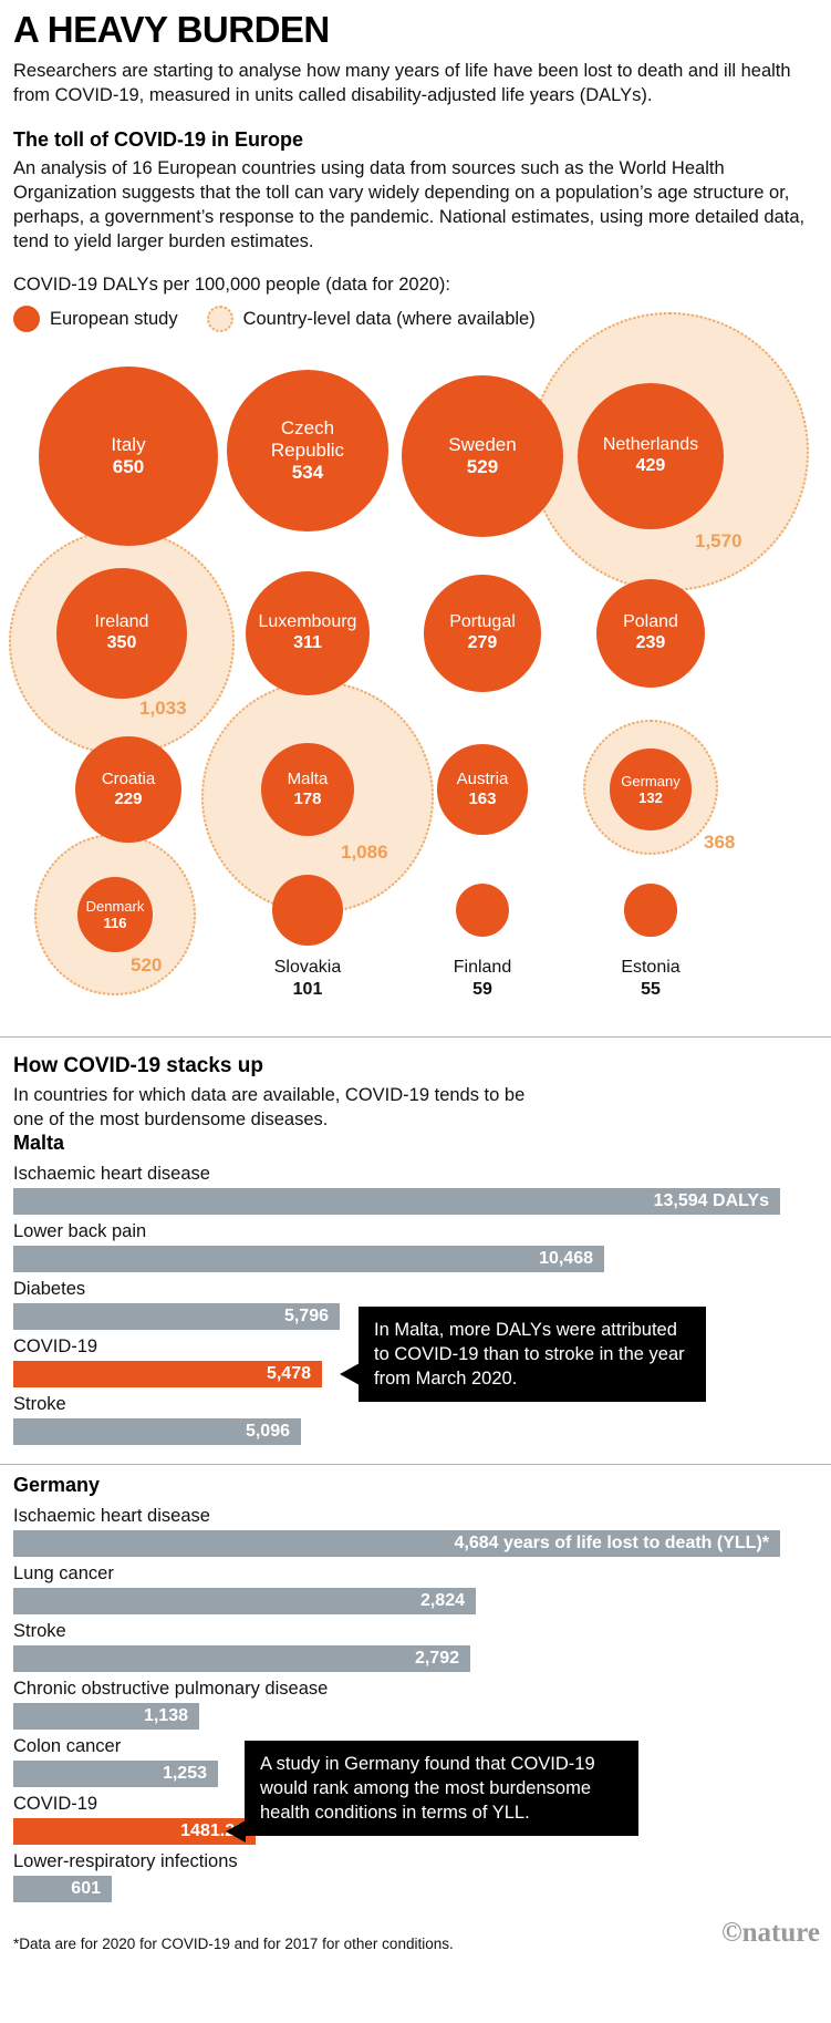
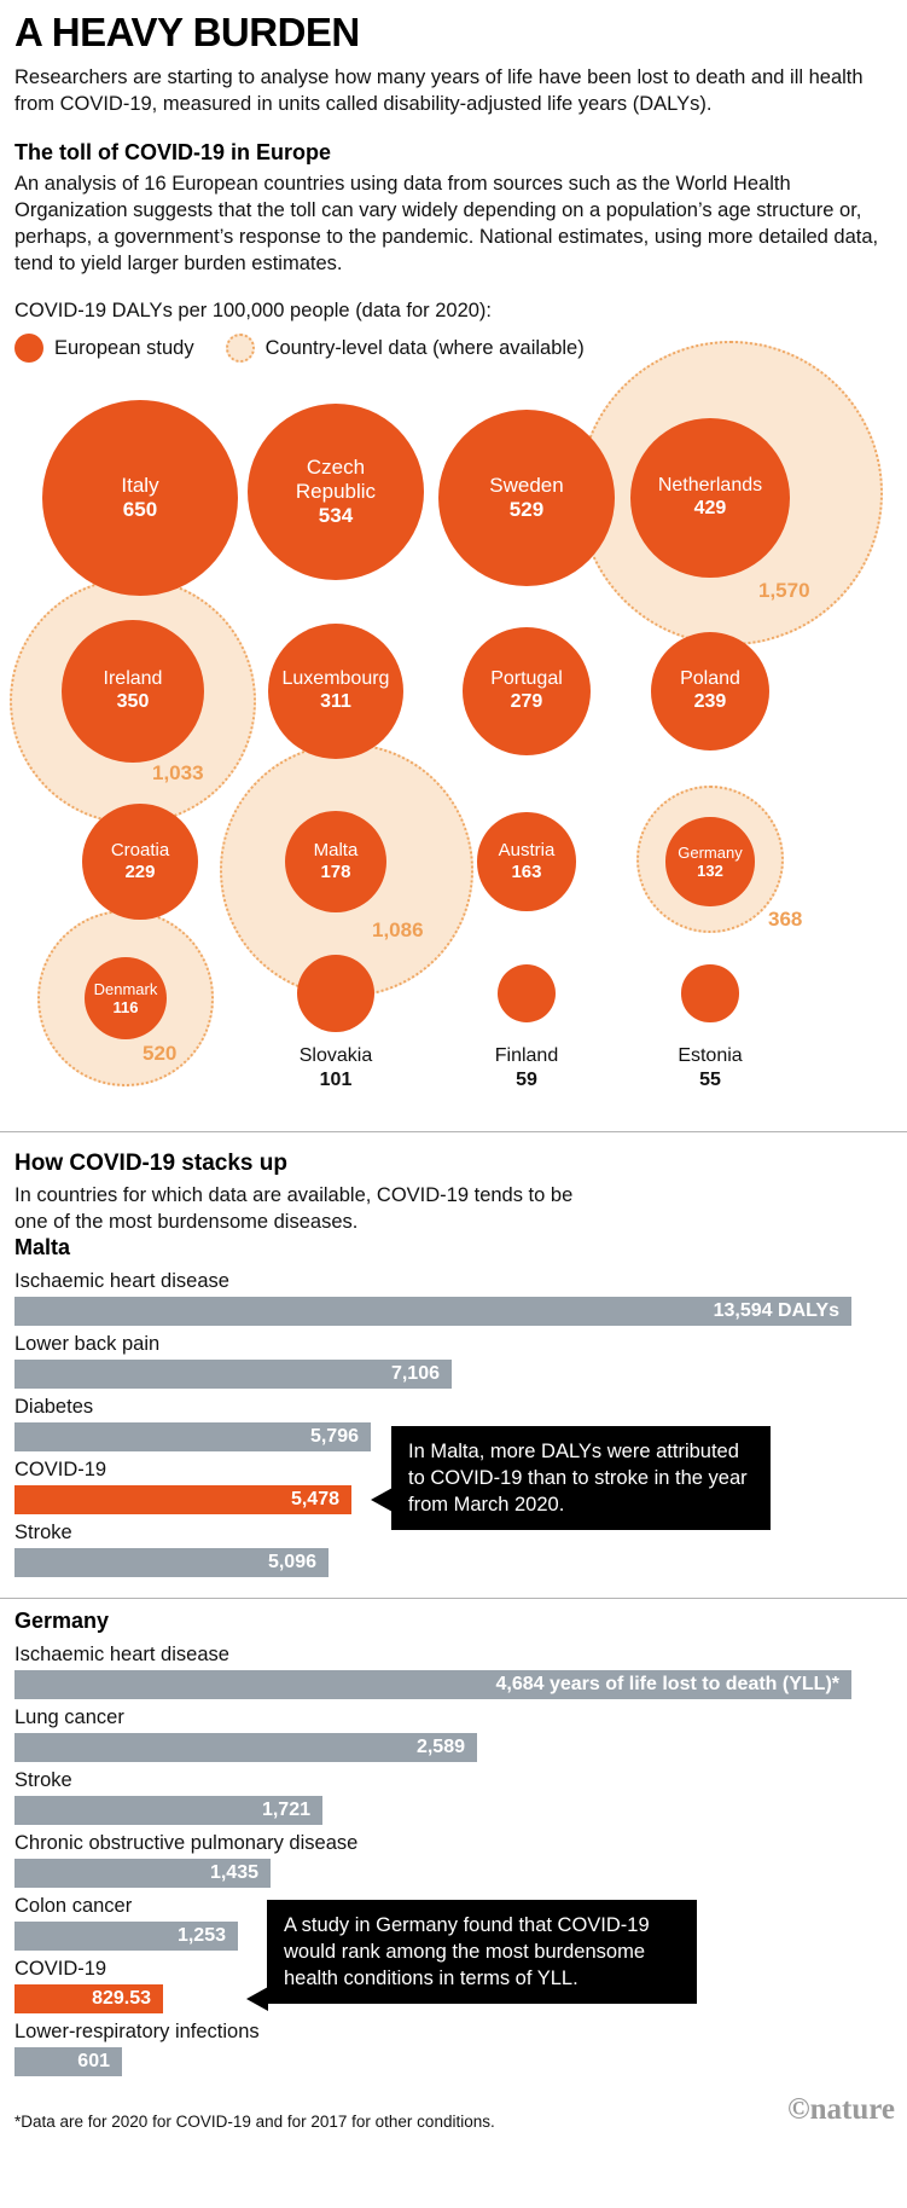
Malta/Lower back pain: 10,468 -> 7,106
Germany/Lung cancer: 2,824 -> 2,589
Germany/Stroke: 2,792 -> 1,721
Germany/Chronic obstructive pulmonary disease: 1,138 -> 1,435
Germany/COVID-19: 1481.21 -> 829.53
